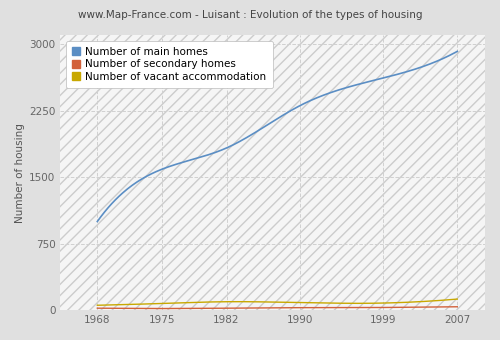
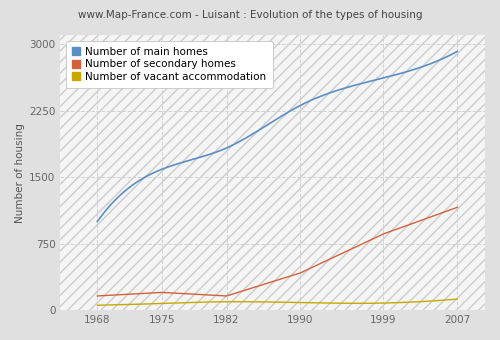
Number of secondary homes/1968: 20 -> 160
Number of secondary homes/1975: 20 -> 200
Number of secondary homes/1982: 20 -> 160
Number of secondary homes/1990: 30 -> 420
Number of secondary homes/1999: 30 -> 860
Number of secondary homes/2007: 40 -> 1160
